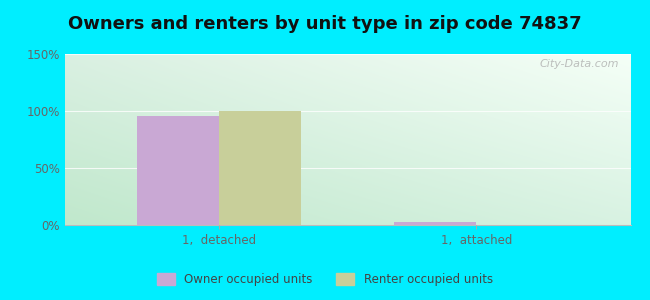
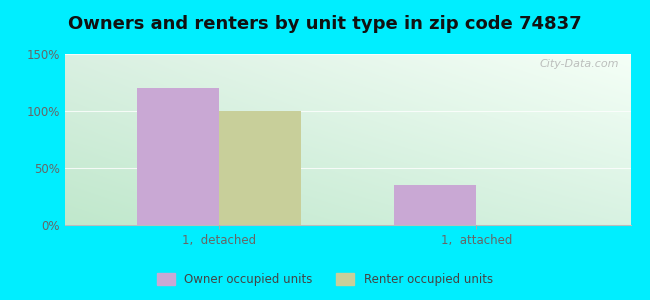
Owner occupied units/1, detached: 96% -> 120%
Owner occupied units/1, attached: 3% -> 35%
